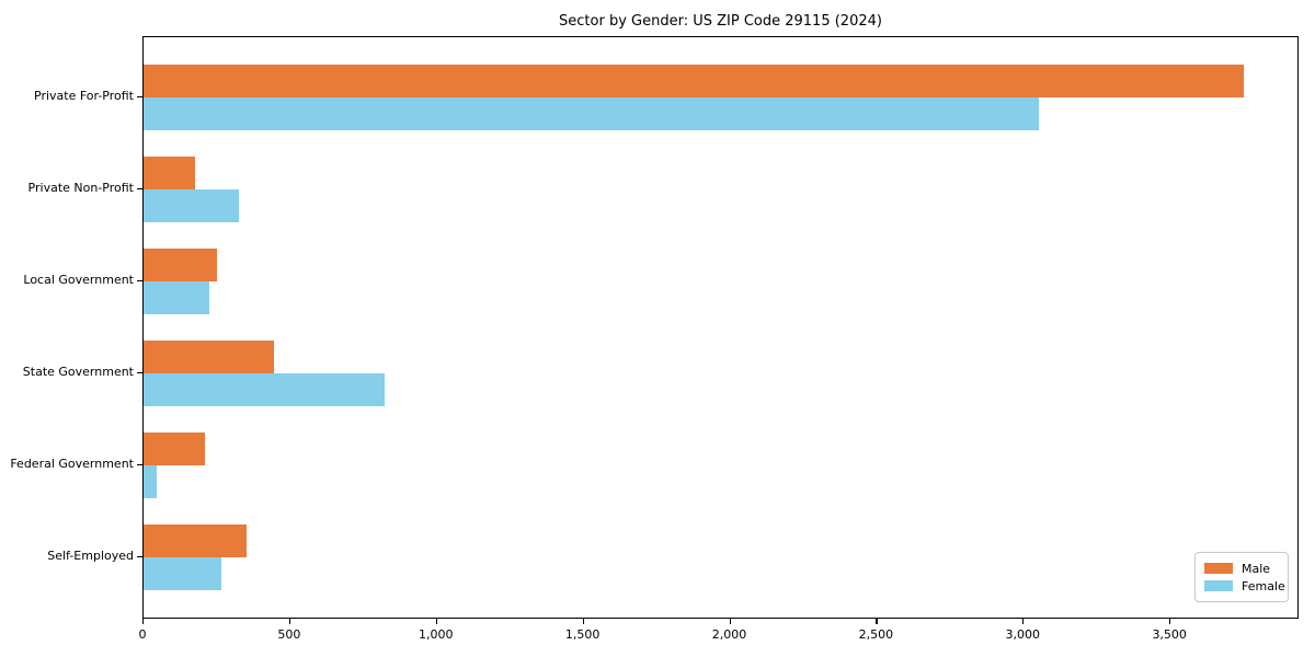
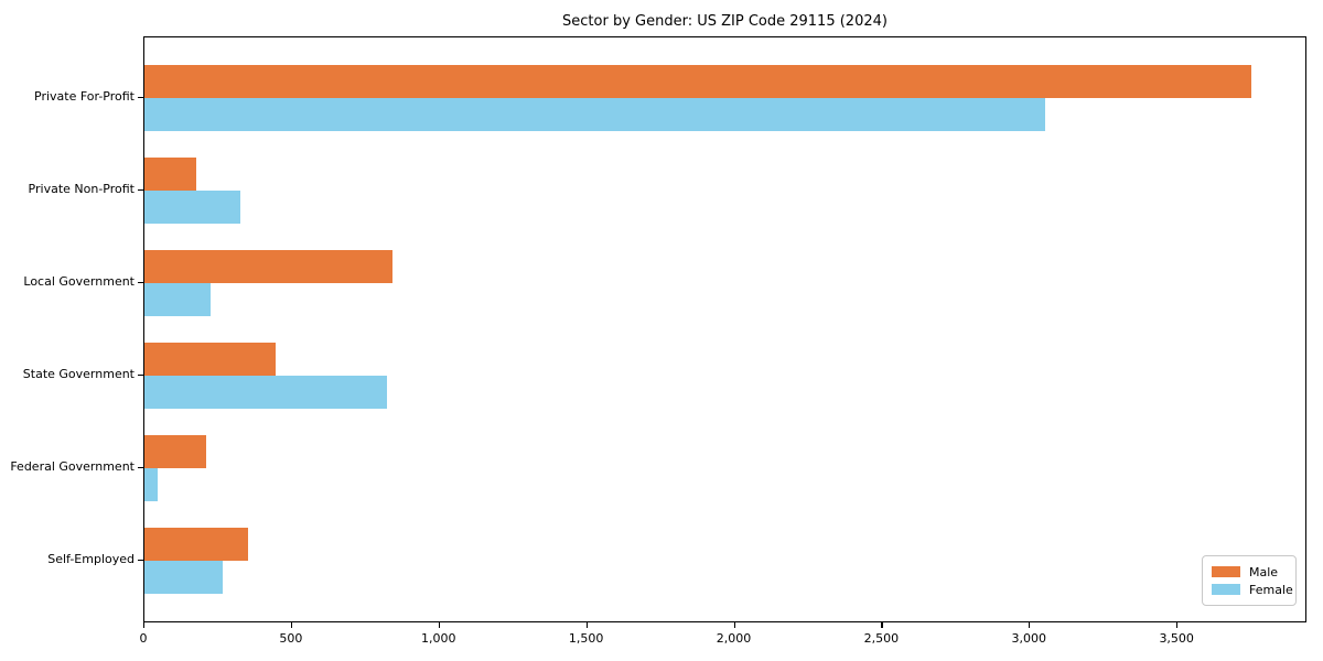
Male/Local Government: 250 -> 840
